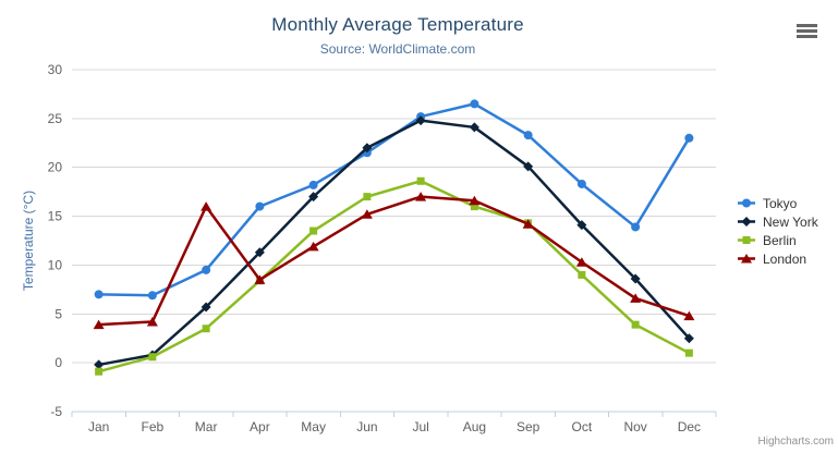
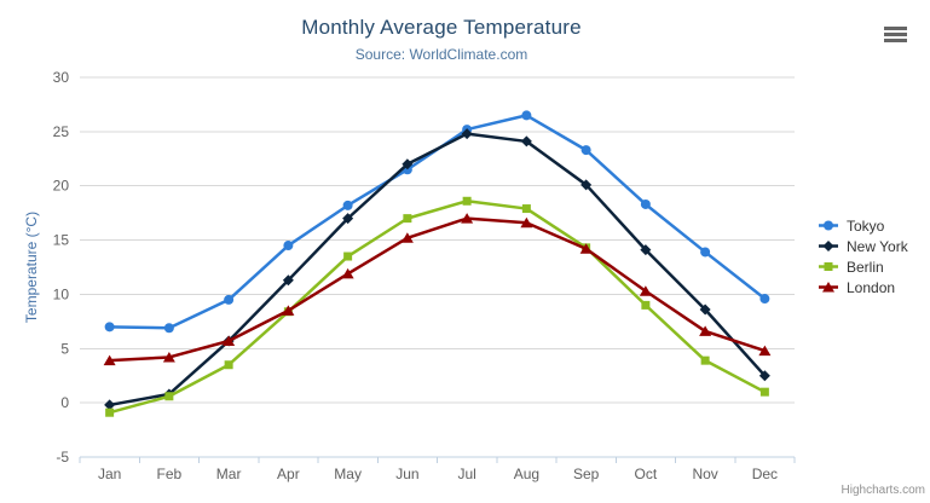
London/Mar: 16 -> 6
Tokyo/Apr: 16 -> 14
Berlin/Aug: 16 -> 18
Tokyo/Dec: 23 -> 10
